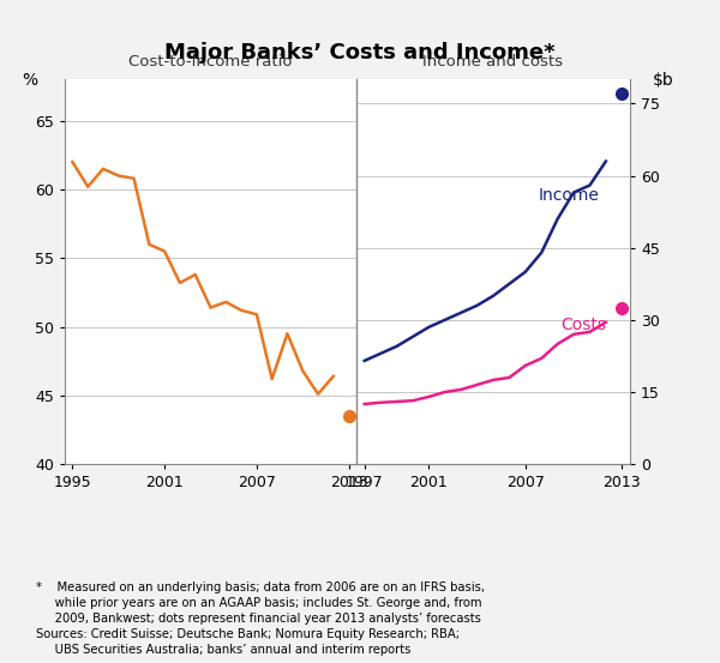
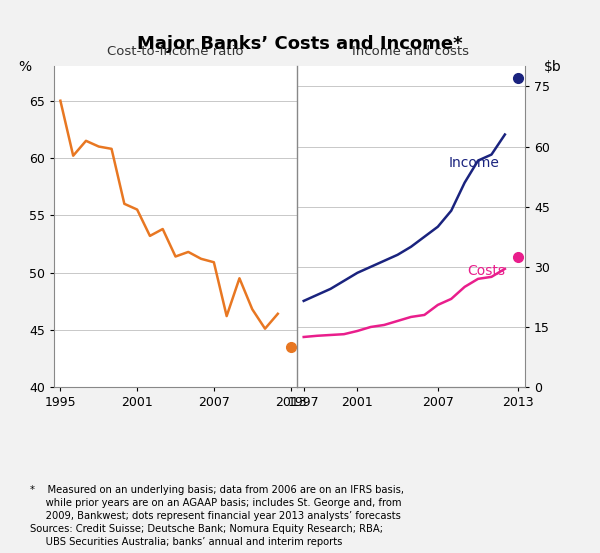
1995: 62.0 -> 65.0
